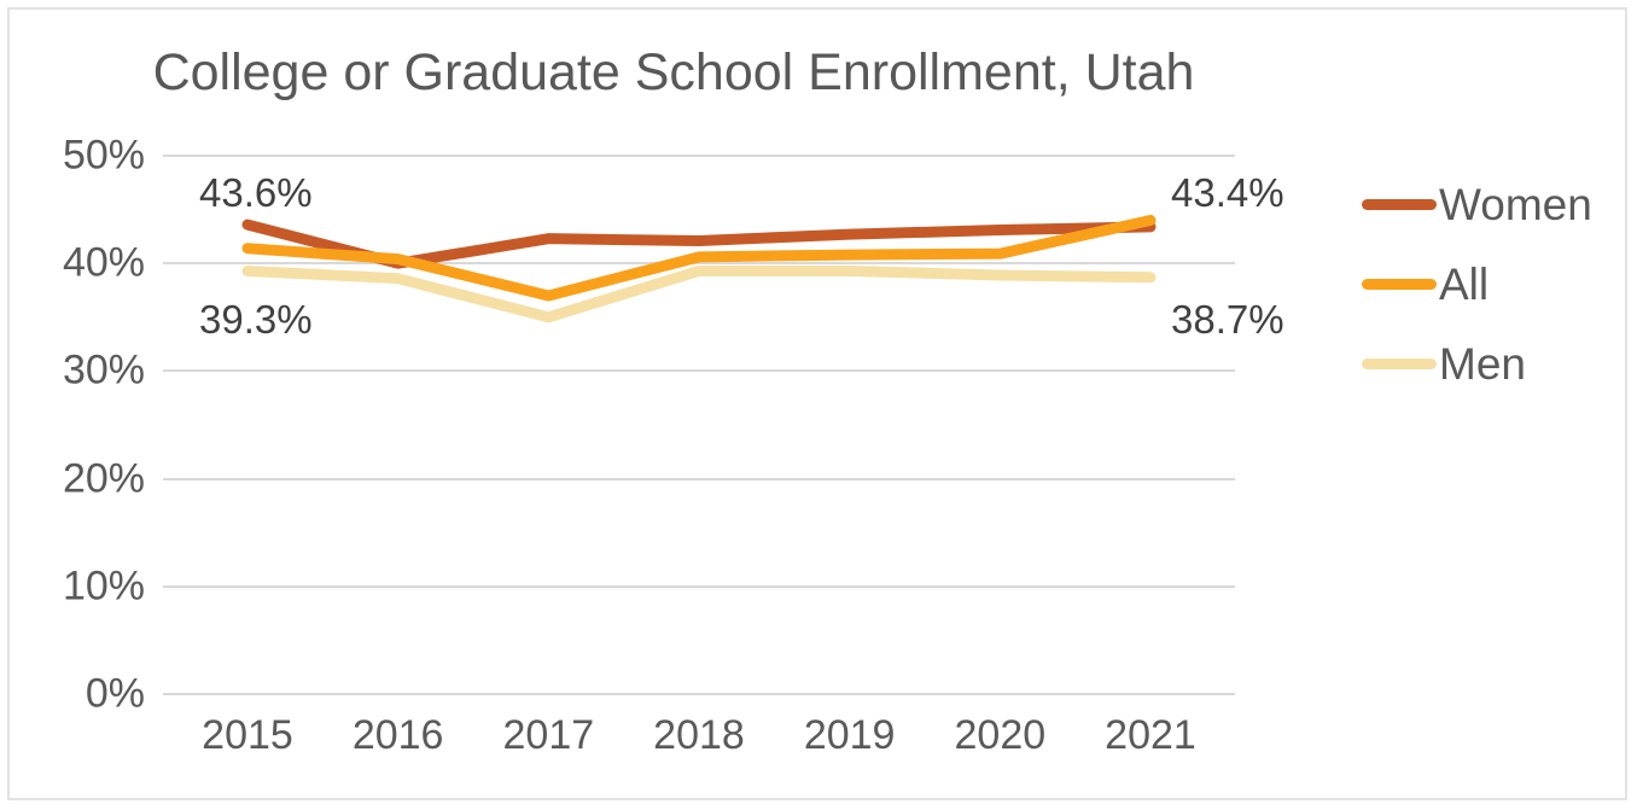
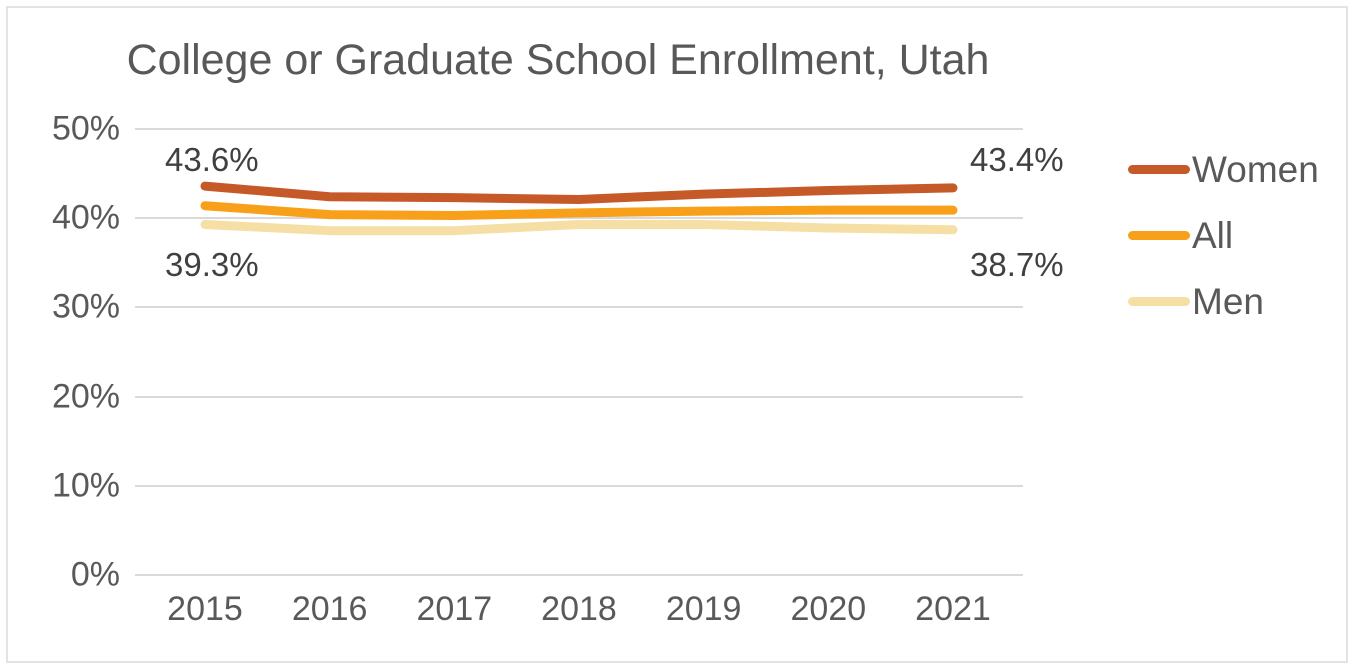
Women/2016: 40% -> 42%
All/2017: 37% -> 40%
Men/2017: 35% -> 39%
All/2021: 44% -> 41%
